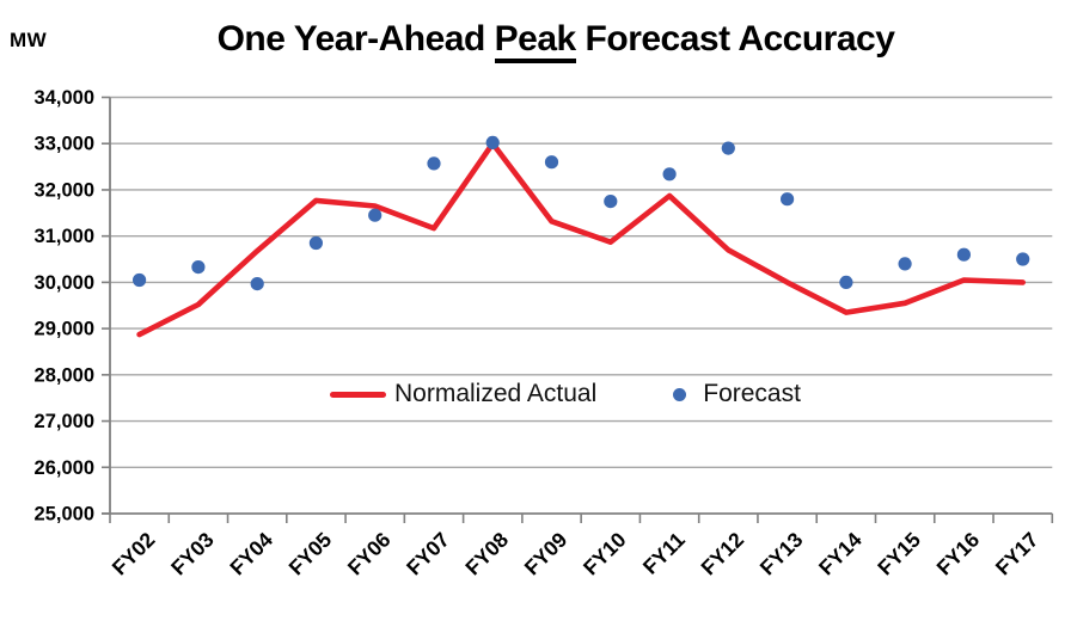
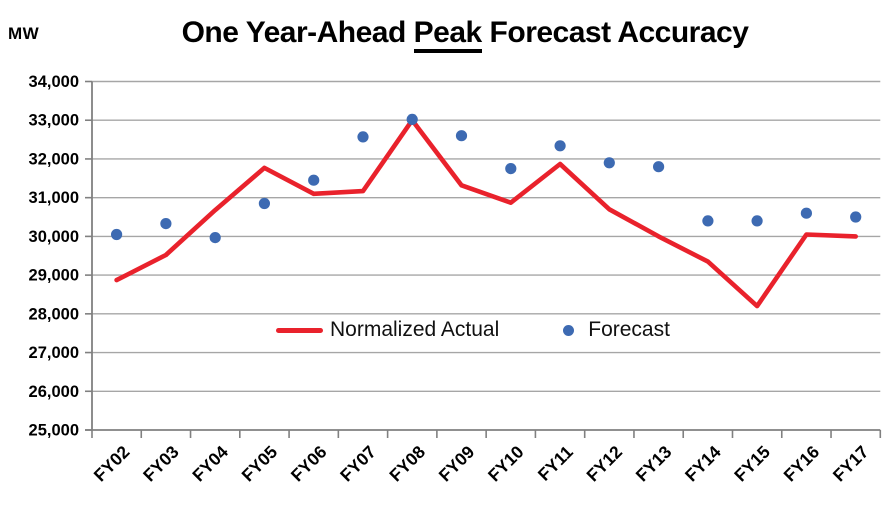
Normalized Actual/FY06: 31600 -> 31100
Forecast/FY12: 32900 -> 31900
Forecast/FY14: 30000 -> 30400
Normalized Actual/FY15: 29600 -> 28200
